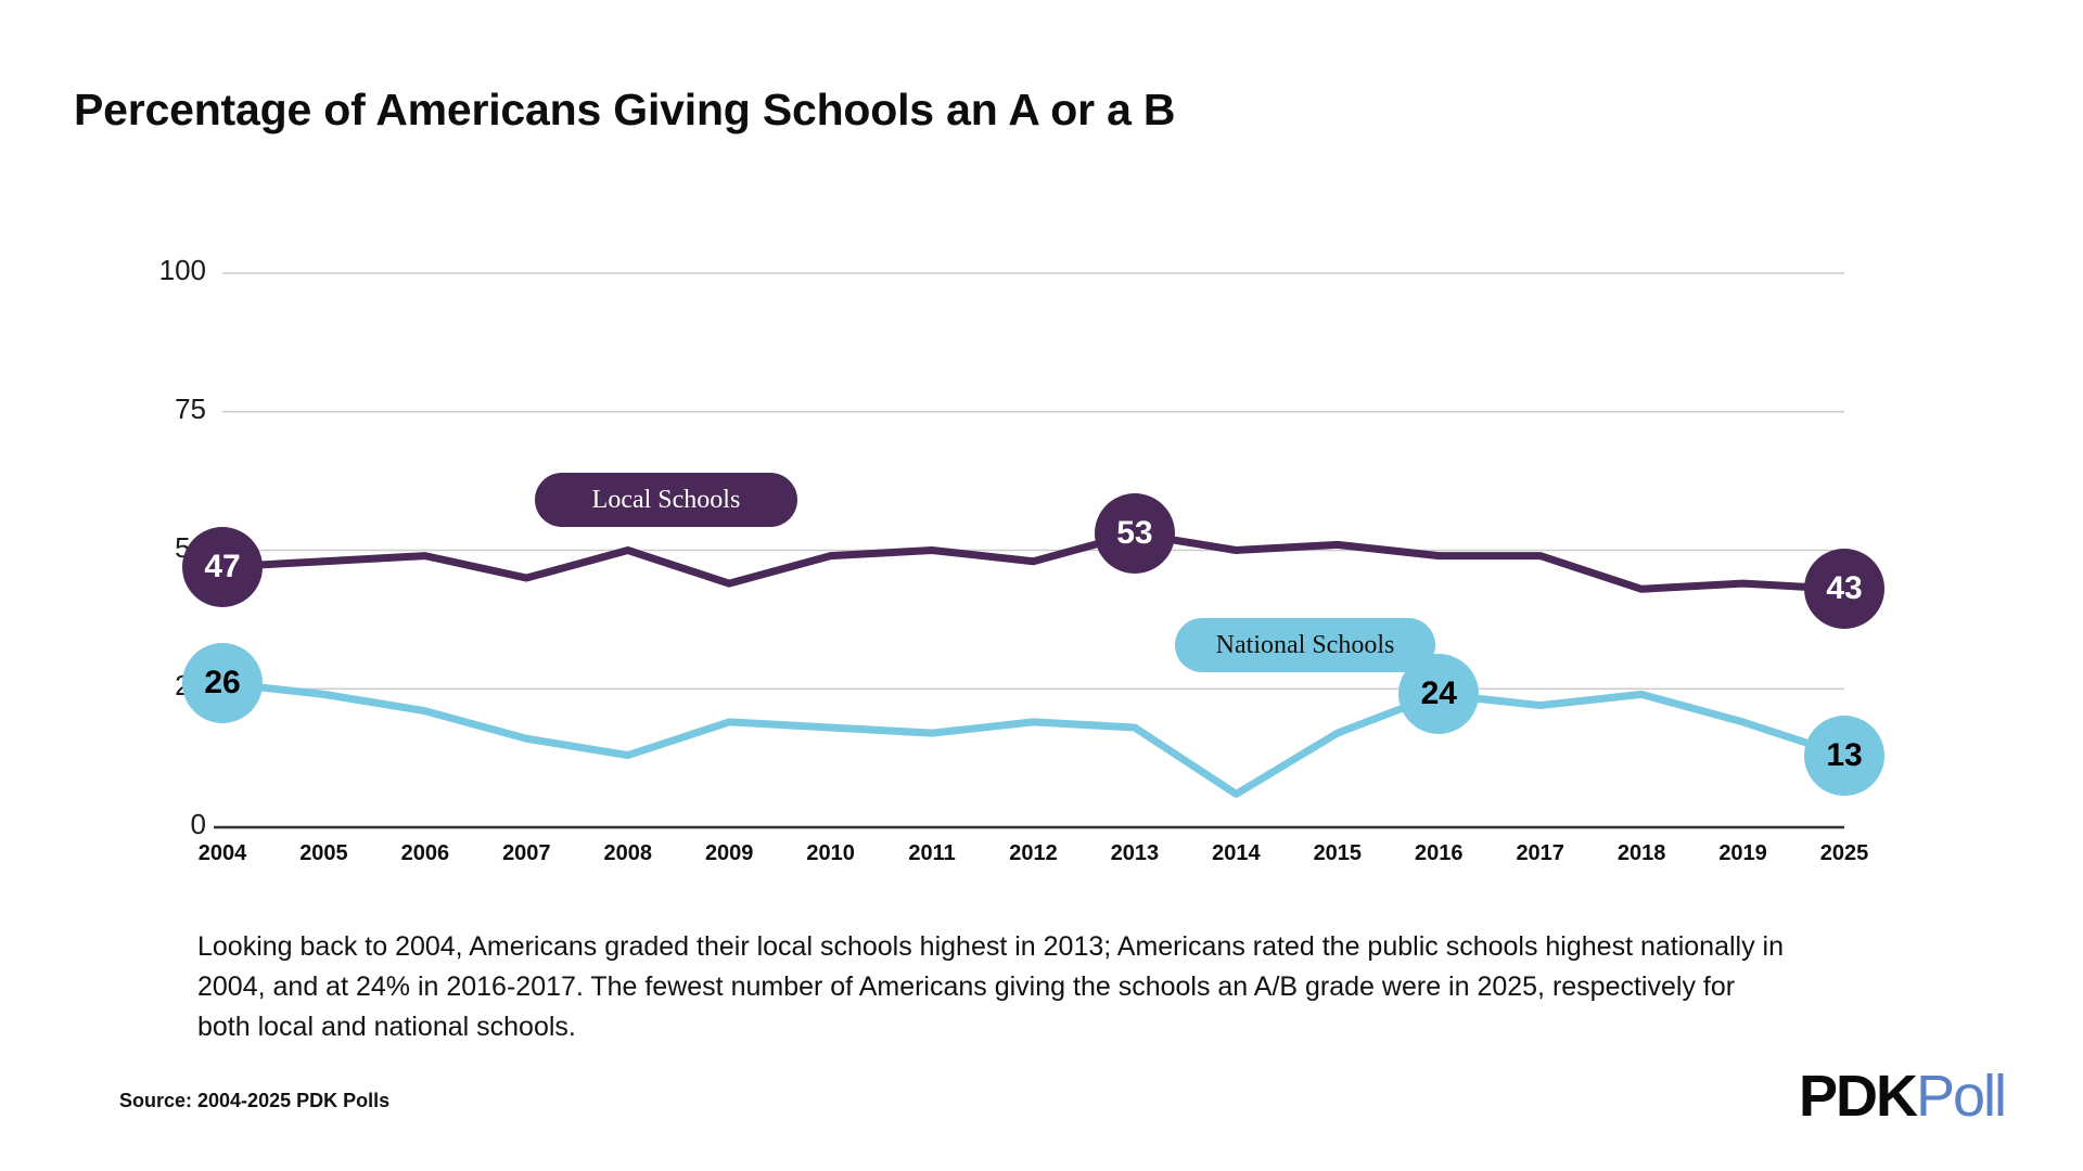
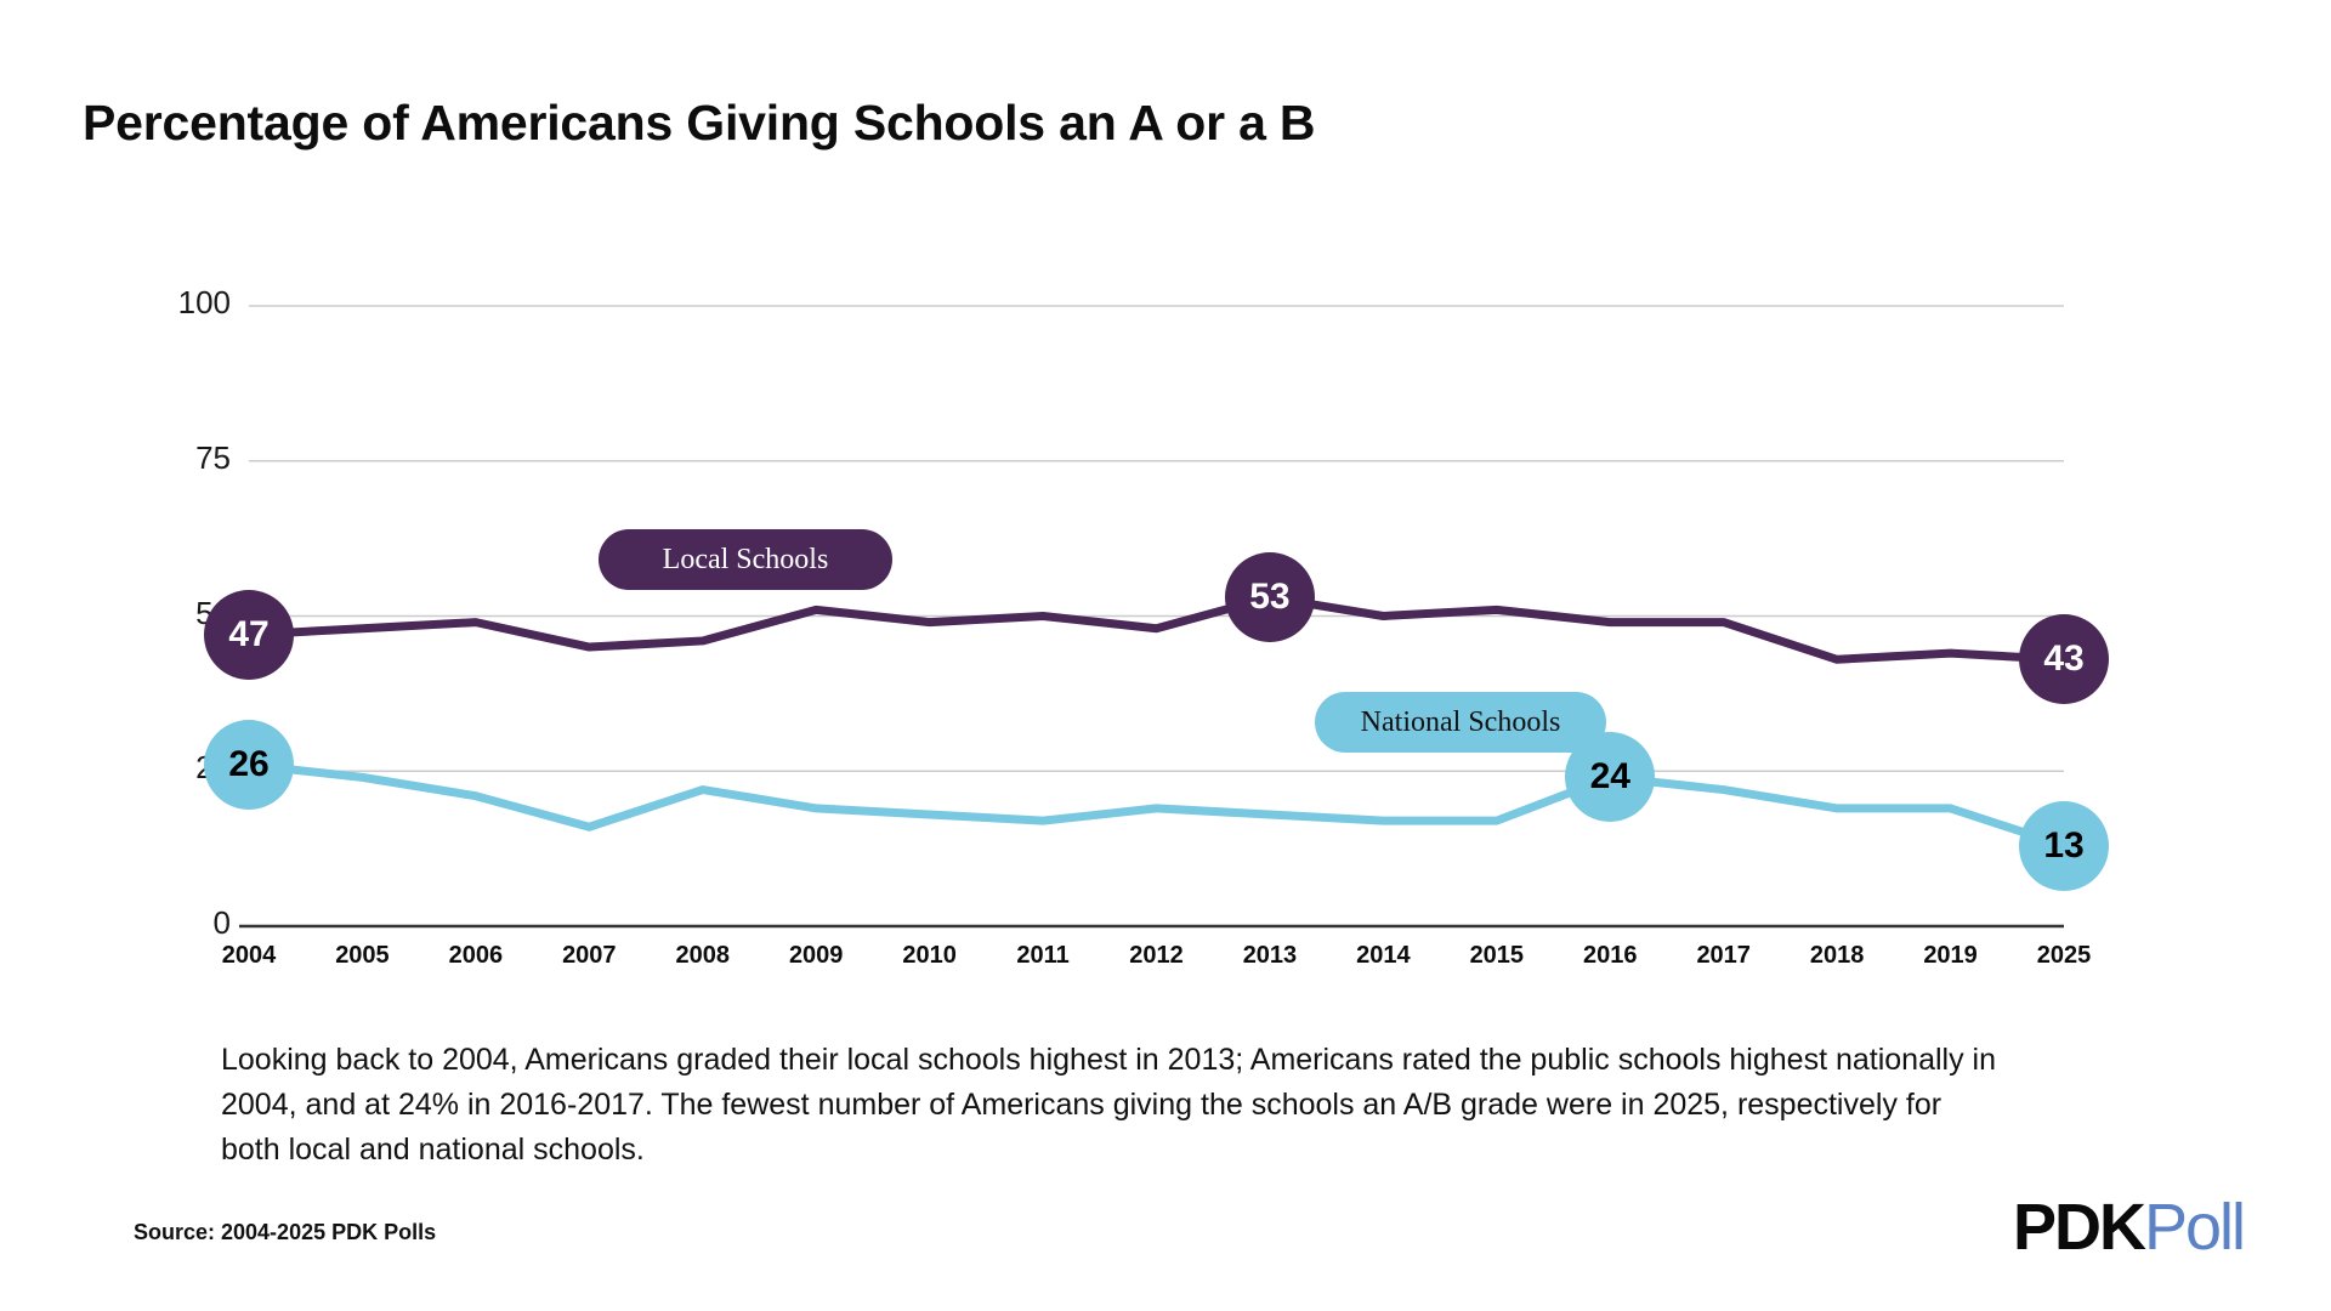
Local Schools/2008: 50 -> 46
National Schools/2008: 13 -> 22
Local Schools/2009: 44 -> 51
National Schools/2014: 6 -> 17
National Schools/2018: 24 -> 19
